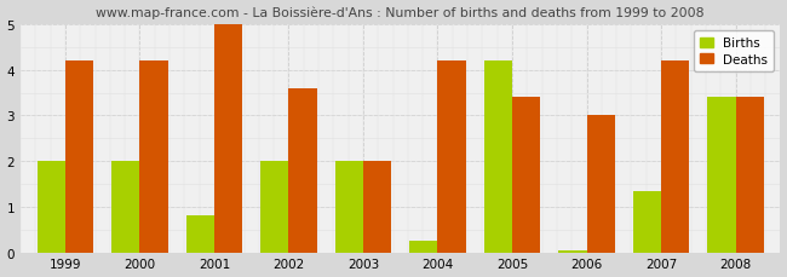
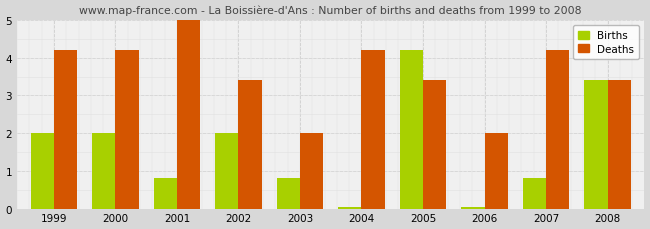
Deaths/2002: 3.6 -> 3.4
Births/2003: 2.00 -> 0.80
Births/2004: 0.25 -> 0.04
Deaths/2006: 3.0 -> 2.0
Births/2007: 1.35 -> 0.80
